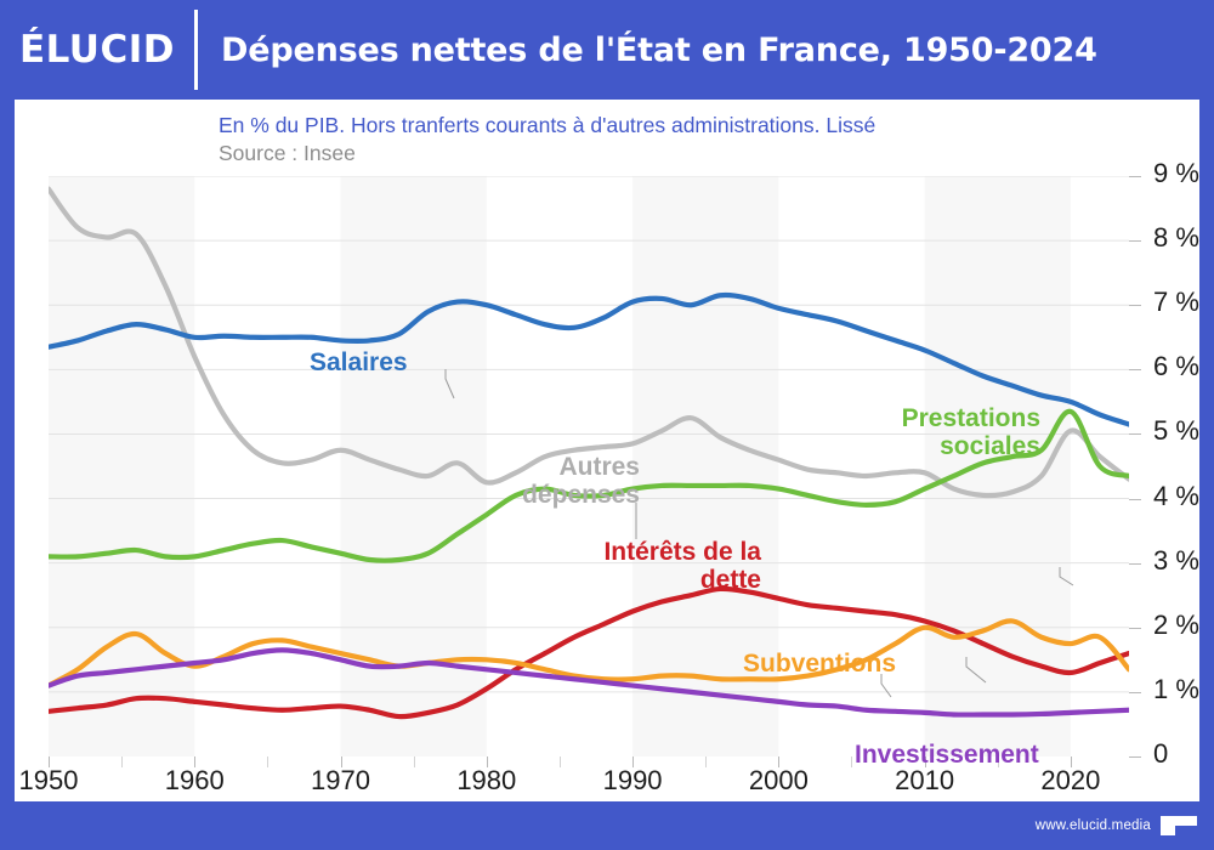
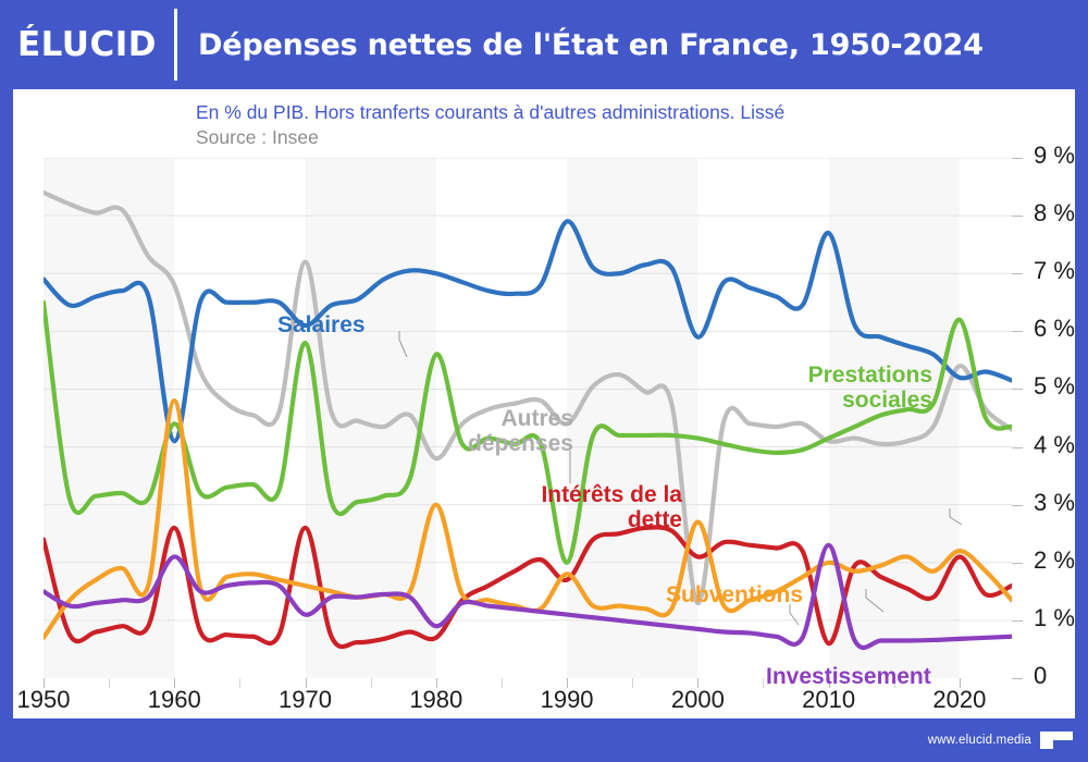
Salaires/1950: 6.3% -> 6.9%
Autres dépenses/1950: 8.8% -> 8.4%
Prestations sociales/1950: 3.1% -> 6.5%
Intérêts de la dette/1950: 0.7% -> 2.4%
Subventions/1950: 1.1% -> 0.7%
Investissement/1950: 1.1% -> 1.5%
Salaires/1960: 6.5% -> 4.1%
Autres dépenses/1960: 6.2% -> 6.8%
Prestations sociales/1960: 3.1% -> 4.4%
Intérêts de la dette/1960: 0.8% -> 2.6%
Subventions/1960: 1.4% -> 4.8%
Investissement/1960: 1.4% -> 2.1%
Salaires/1970: 6.5% -> 6.1%
Autres dépenses/1970: 4.8% -> 7.2%
Prestations sociales/1970: 3.1% -> 5.8%
Intérêts de la dette/1970: 0.8% -> 2.6%
Investissement/1970: 1.5% -> 1.1%
Autres dépenses/1980: 4.2% -> 3.8%
Prestations sociales/1980: 3.8% -> 5.6%
Intérêts de la dette/1980: 1.1% -> 0.7%
Subventions/1980: 1.5% -> 3.0%
Investissement/1980: 1.4% -> 0.9%
Salaires/1990: 7.0% -> 7.9%
Autres dépenses/1990: 4.8% -> 4.4%
Prestations sociales/1990: 4.2% -> 2.0%
Intérêts de la dette/1990: 2.2% -> 1.7%
Subventions/1990: 1.2% -> 1.8%
Salaires/2000: 7.0% -> 5.9%
Autres dépenses/2000: 4.6% -> 1.3%
Intérêts de la dette/2000: 2.5% -> 2.1%
Subventions/2000: 1.2% -> 2.7%
Salaires/2010: 6.3% -> 7.7%
Autres dépenses/2010: 4.4% -> 4.1%
Intérêts de la dette/2010: 2.1% -> 0.6%
Investissement/2010: 0.7% -> 2.3%
Salaires/2020: 5.5% -> 5.2%
Autres dépenses/2020: 5.0% -> 5.4%
Prestations sociales/2020: 5.3% -> 6.2%
Intérêts de la dette/2020: 1.3% -> 2.1%
Subventions/2020: 1.8% -> 2.2%
